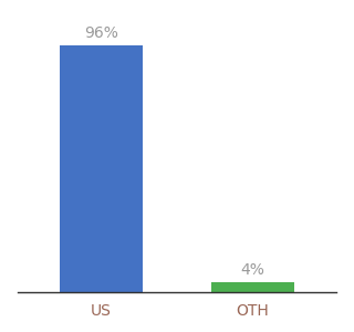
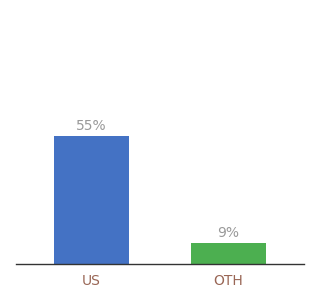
US: 96% -> 55%
OTH: 4% -> 9%
